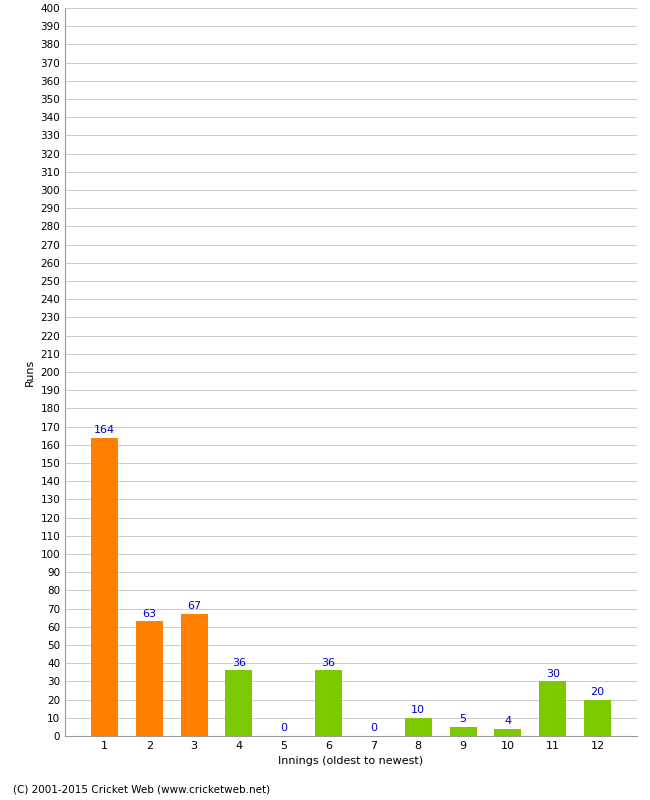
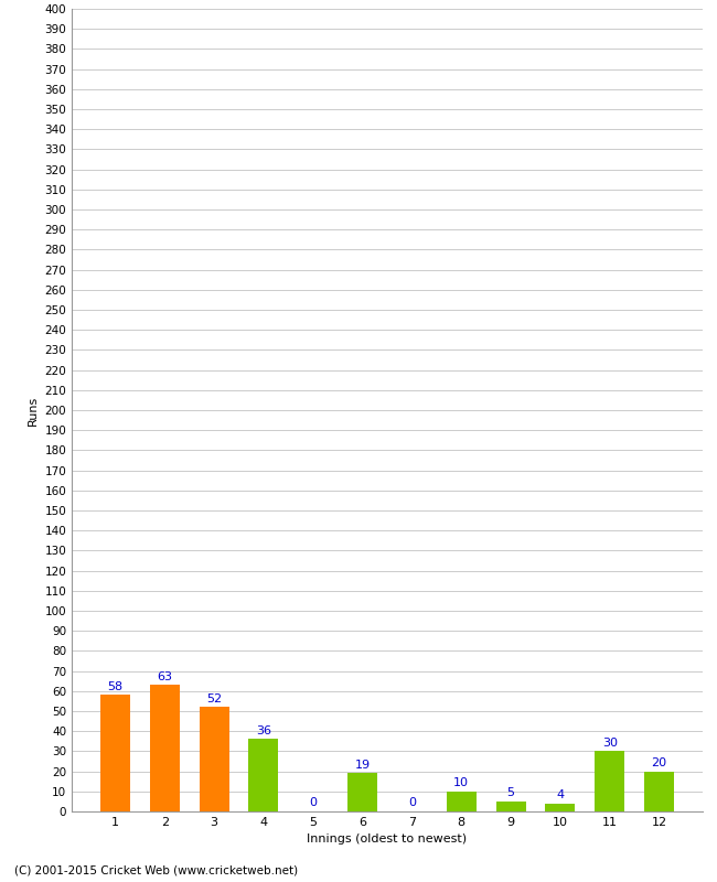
1: 164 -> 58
3: 67 -> 52
6: 36 -> 19
